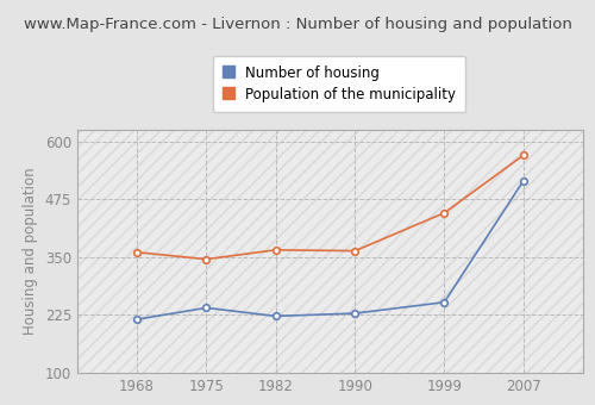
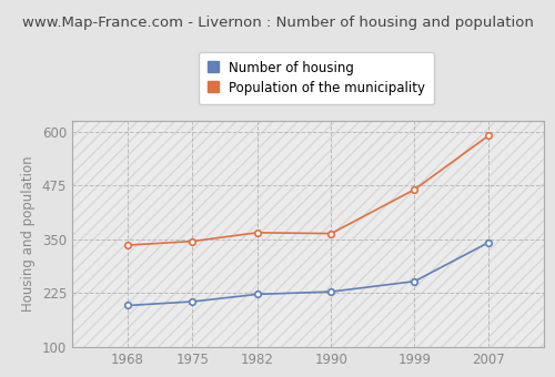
Number of housing/1968: 215 -> 196
Population of the municipality/1968: 360 -> 336
Number of housing/1975: 240 -> 205
Population of the municipality/1999: 445 -> 465
Number of housing/2007: 515 -> 342
Population of the municipality/2007: 570 -> 590
